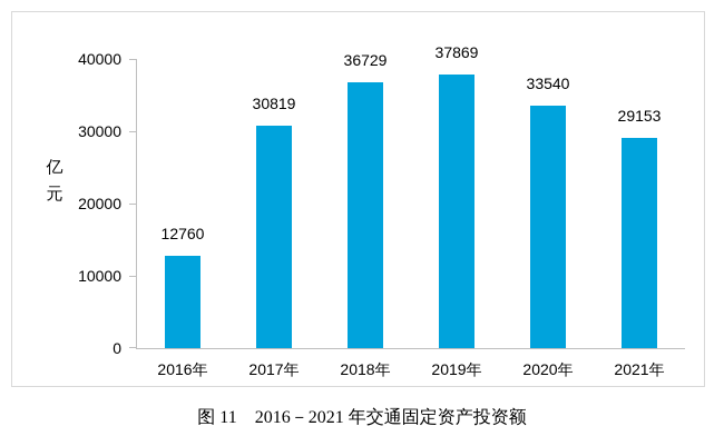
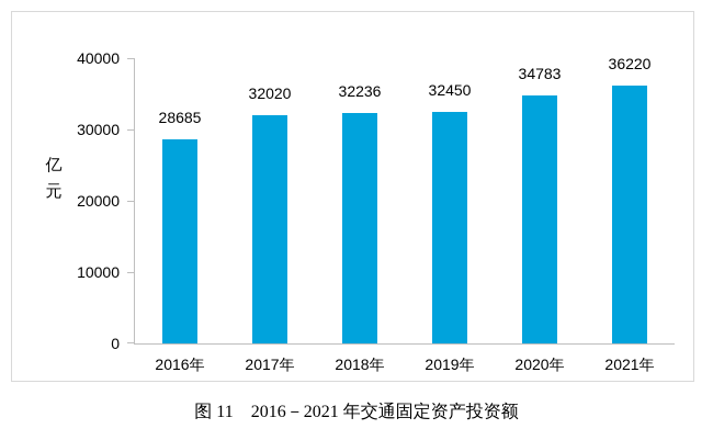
2016年: 12760 -> 28685
2017年: 30819 -> 32020
2018年: 36729 -> 32236
2019年: 37869 -> 32450
2020年: 33540 -> 34783
2021年: 29153 -> 36220
